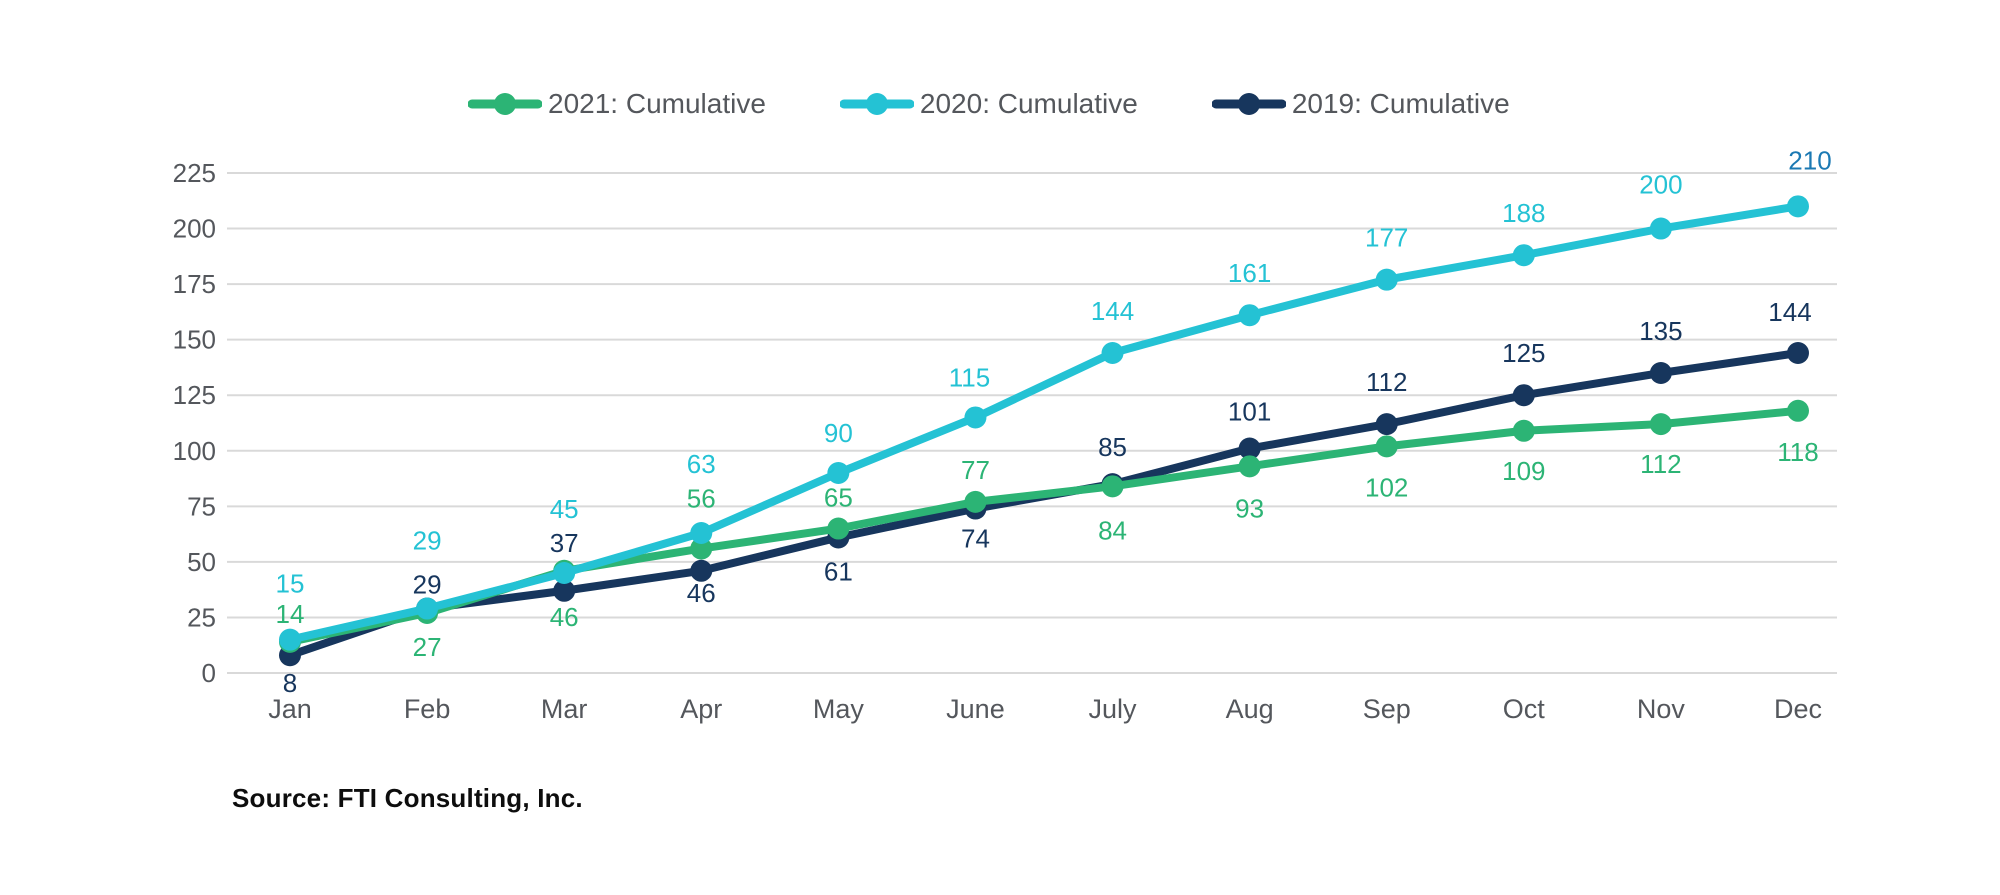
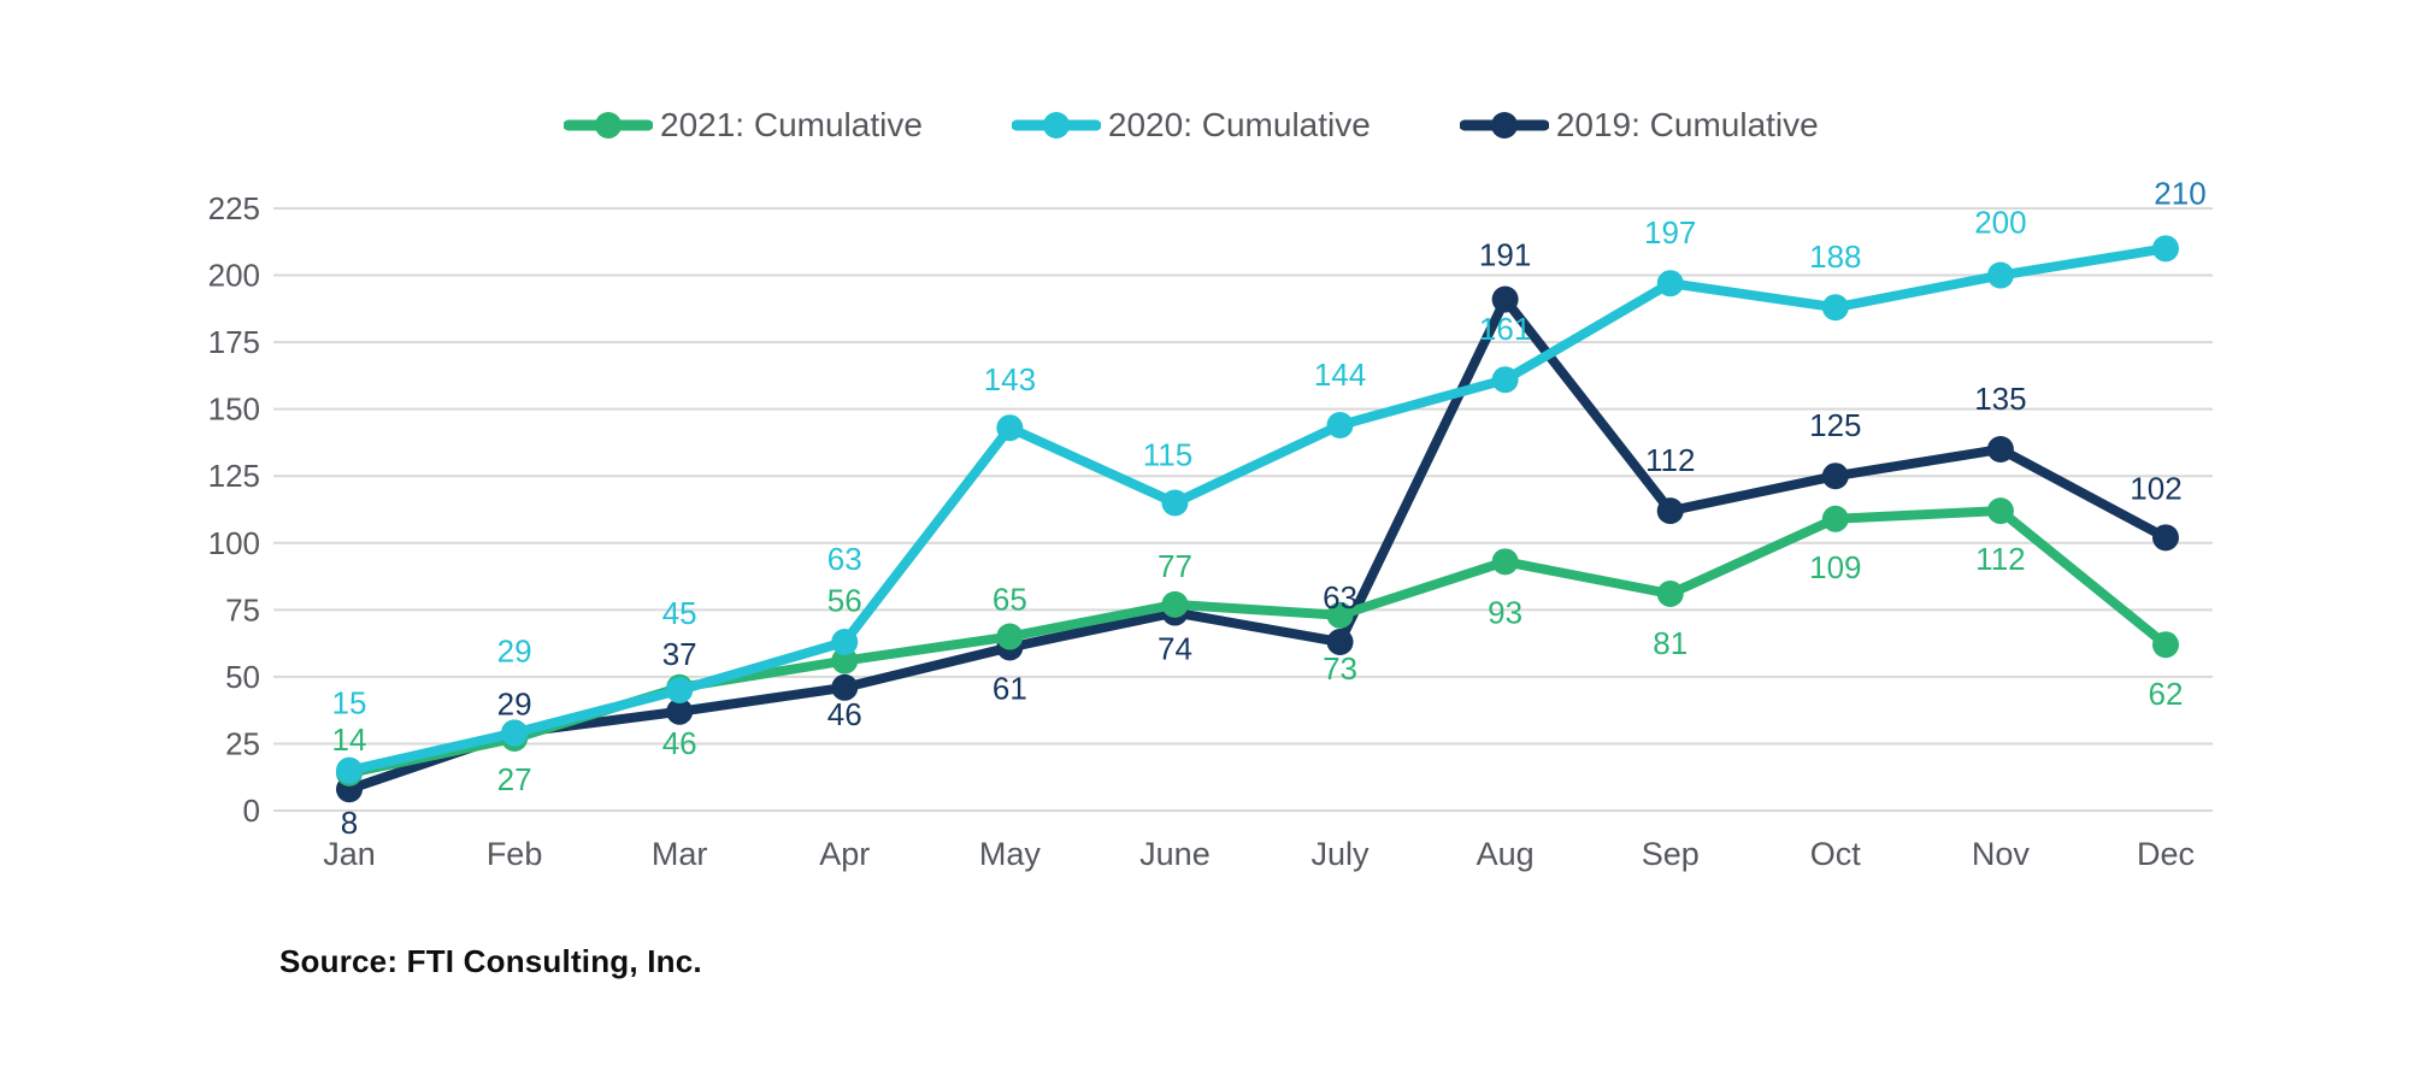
2020: Cumulative/May: 90 -> 143
2021: Cumulative/July: 84 -> 73
2019: Cumulative/July: 85 -> 63
2019: Cumulative/Aug: 101 -> 191
2021: Cumulative/Sep: 102 -> 81
2020: Cumulative/Sep: 177 -> 197
2021: Cumulative/Dec: 118 -> 62
2019: Cumulative/Dec: 144 -> 102
